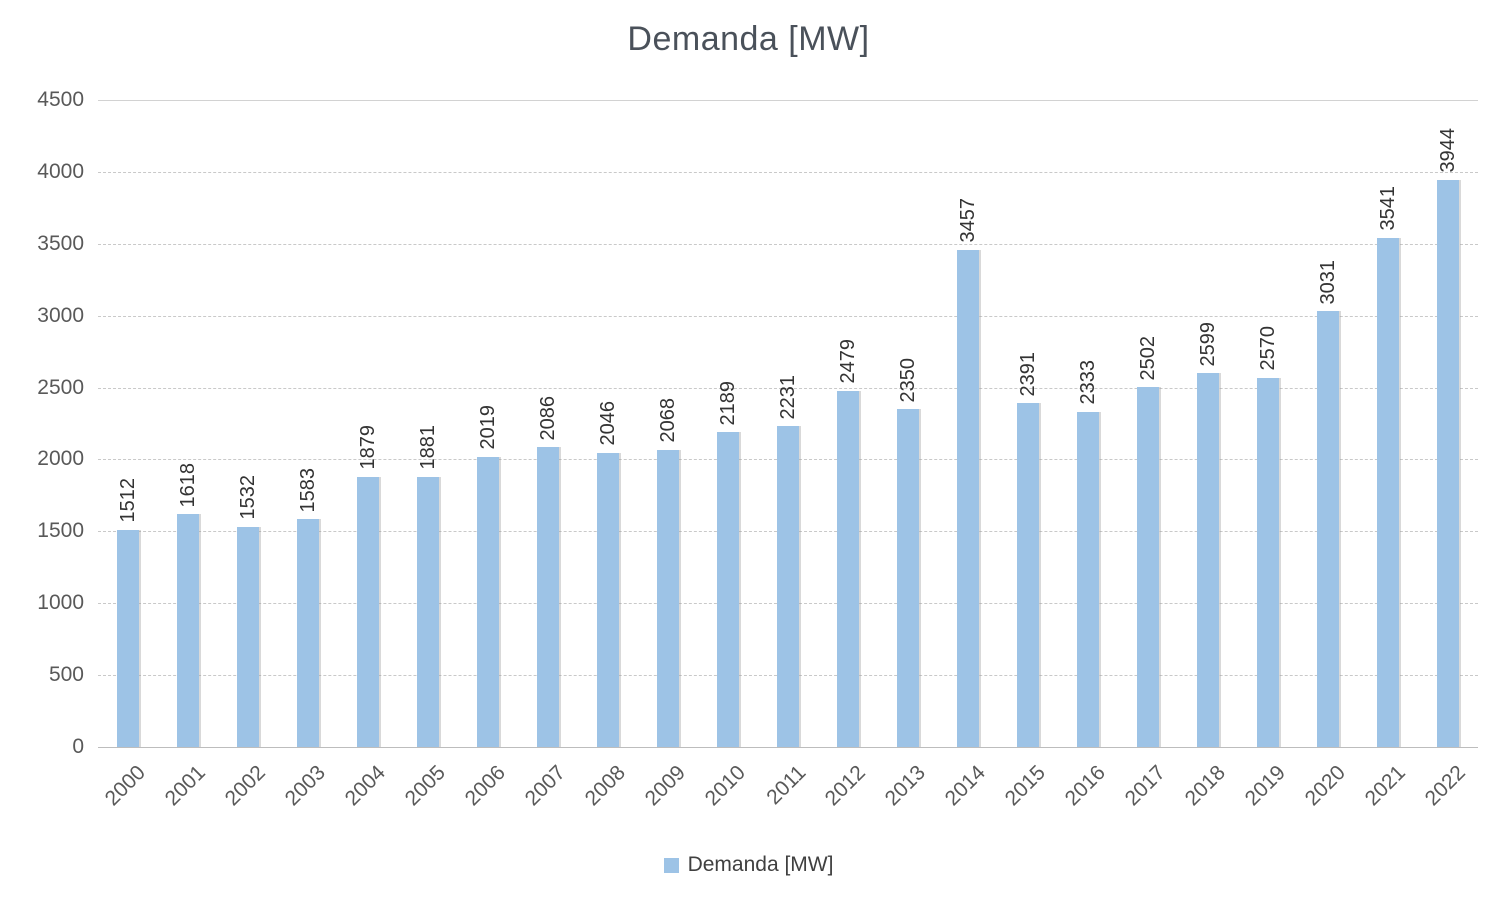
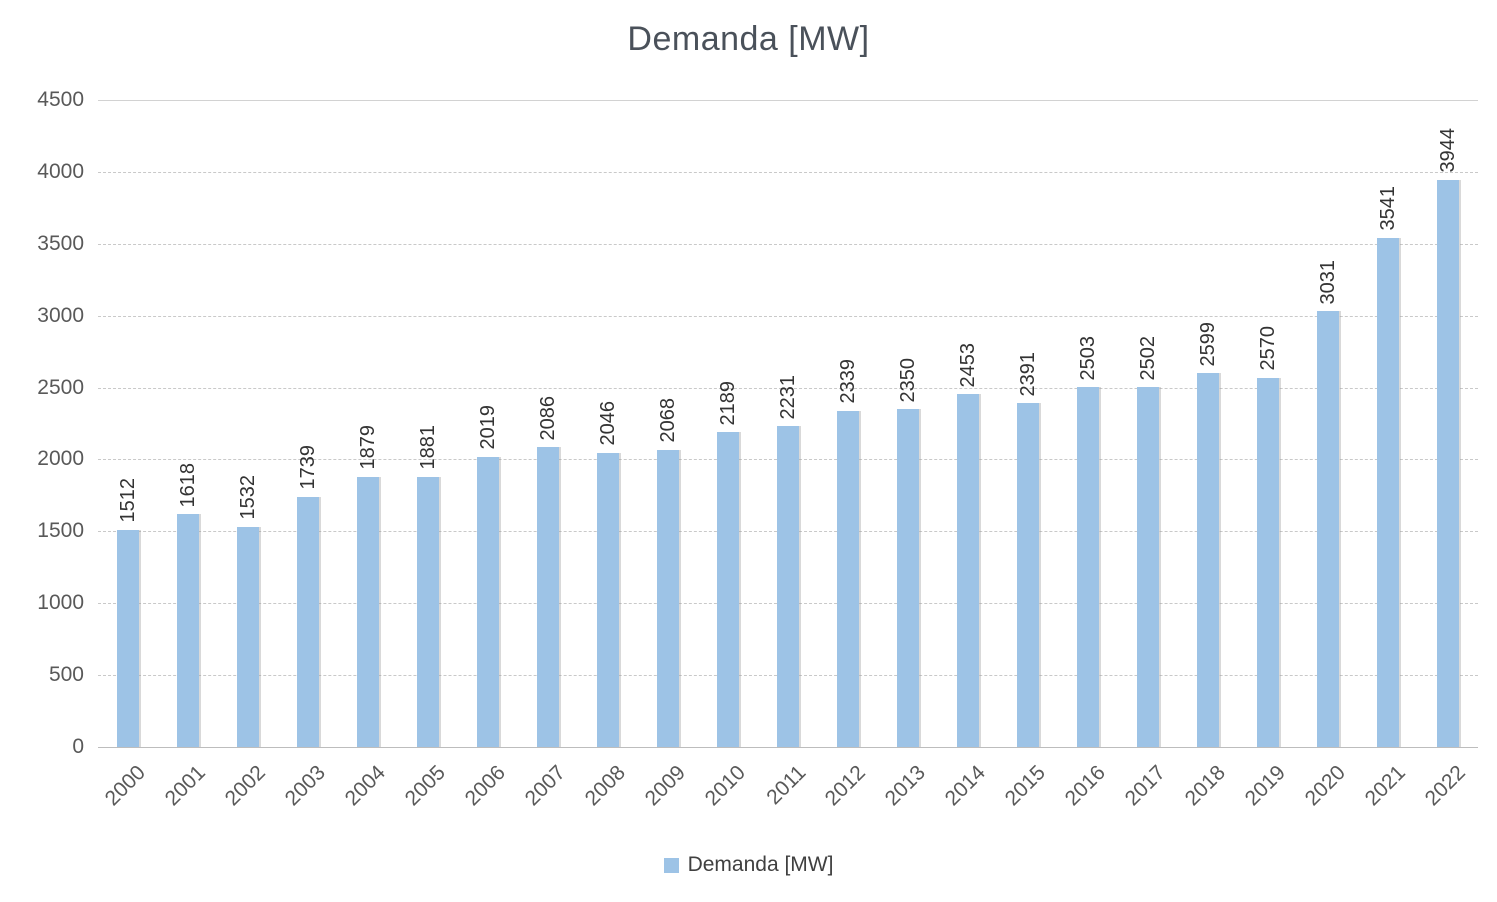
2003: 1583 -> 1739
2012: 2479 -> 2339
2014: 3457 -> 2453
2016: 2333 -> 2503
